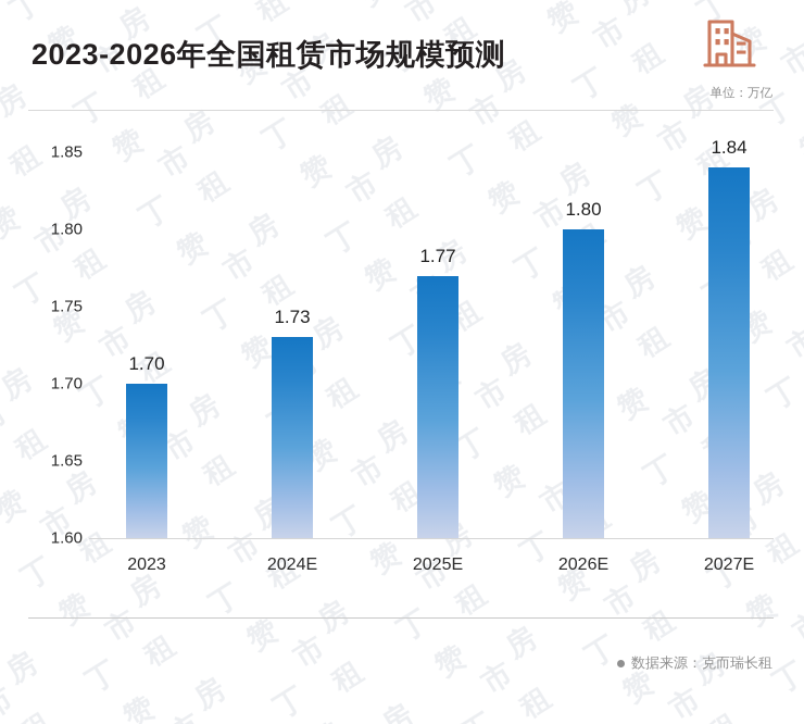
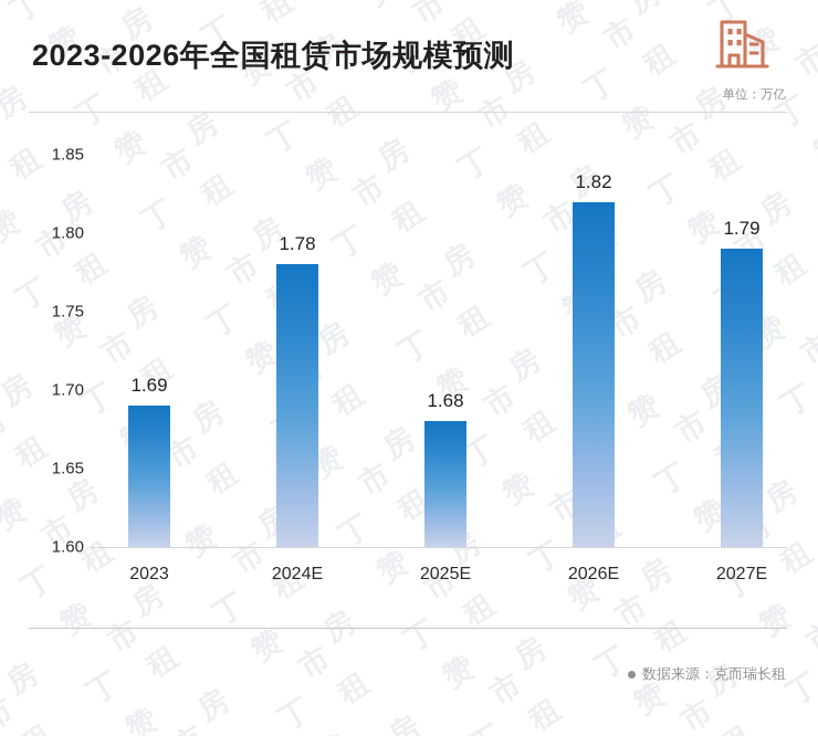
2023: 1.70 -> 1.69
2024E: 1.73 -> 1.78
2025E: 1.77 -> 1.68
2026E: 1.80 -> 1.82
2027E: 1.84 -> 1.79
